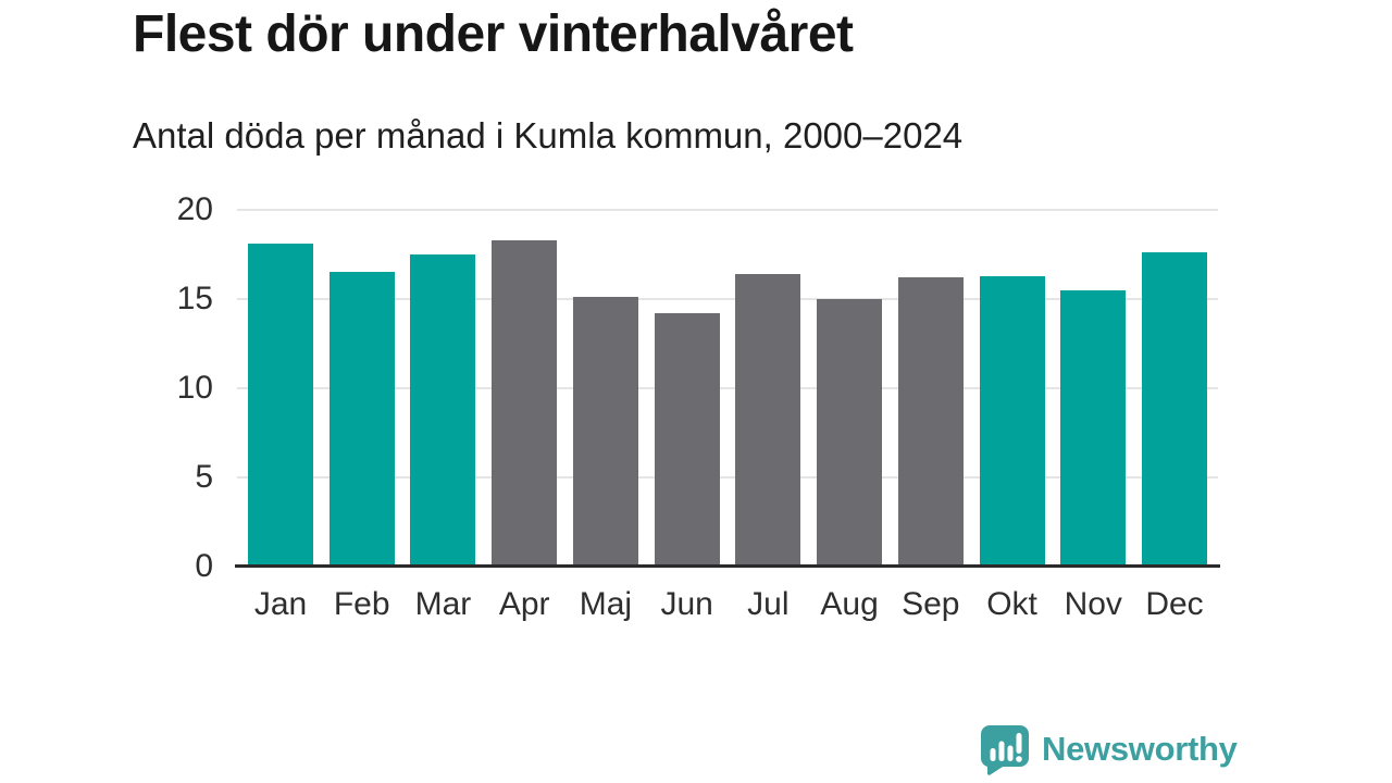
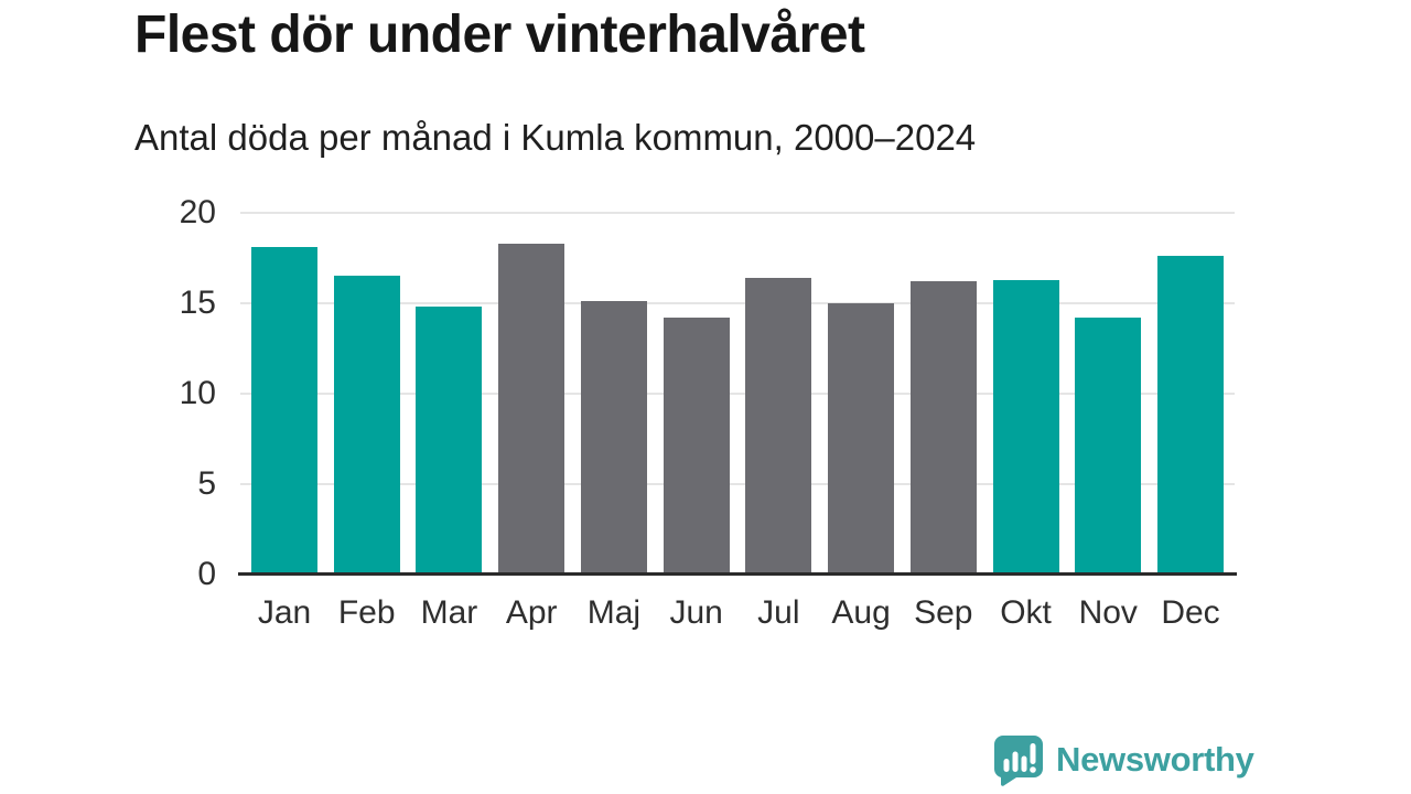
Mar: 17.5 -> 14.8
Nov: 15.5 -> 14.2
